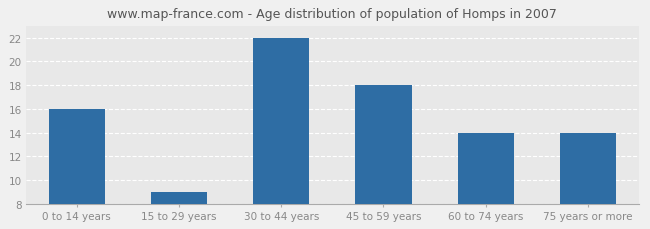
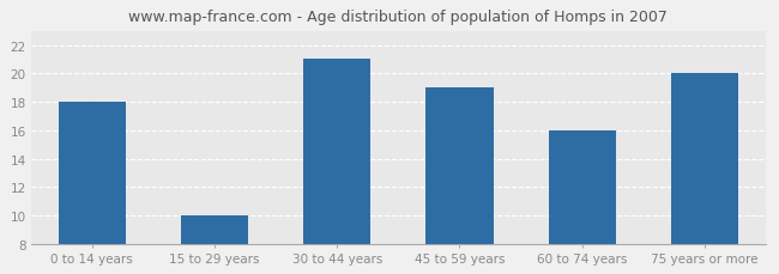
0 to 14 years: 16 -> 18
15 to 29 years: 9 -> 10
30 to 44 years: 22 -> 21
45 to 59 years: 18 -> 19
60 to 74 years: 14 -> 16
75 years or more: 14 -> 20
